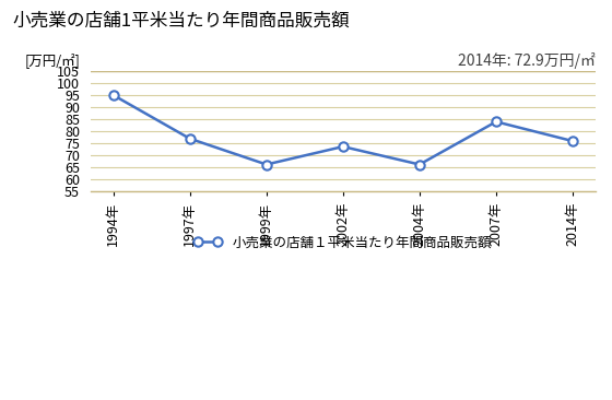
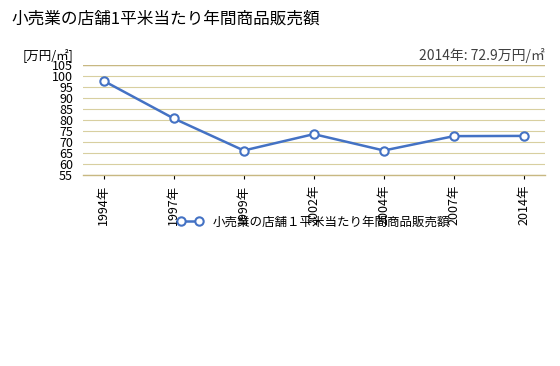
1994年: 95.0 -> 97.8
1997年: 77.0 -> 80.8
2007年: 84.0 -> 72.8
2014年: 76.0 -> 72.9
